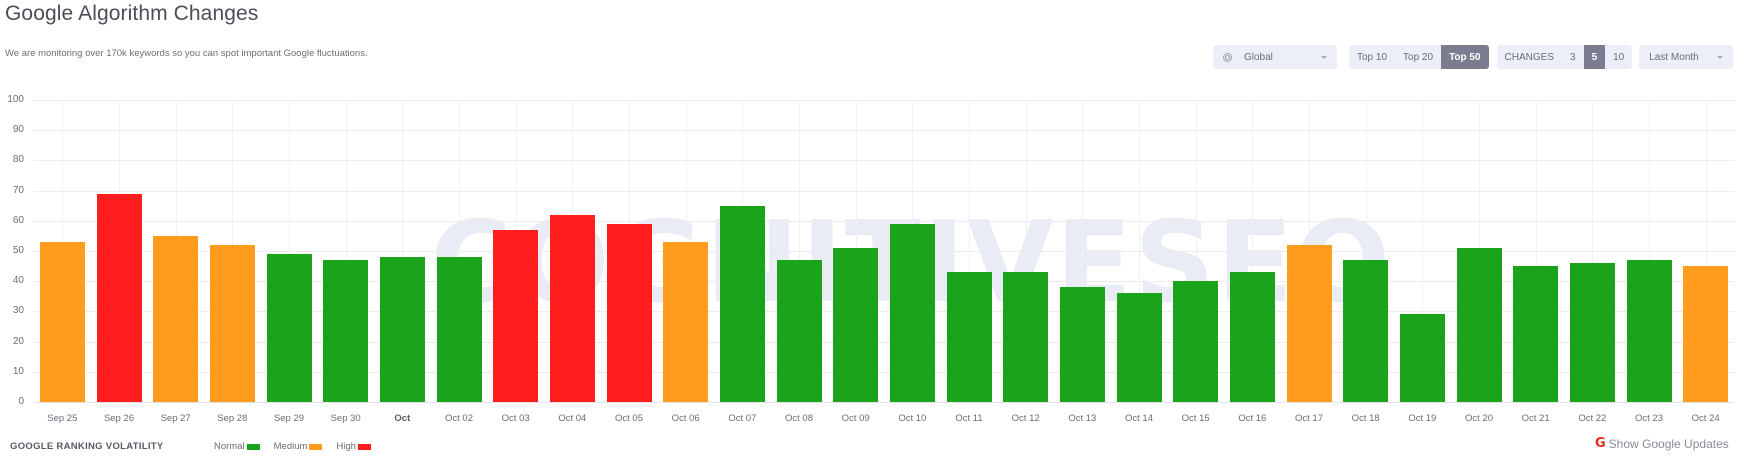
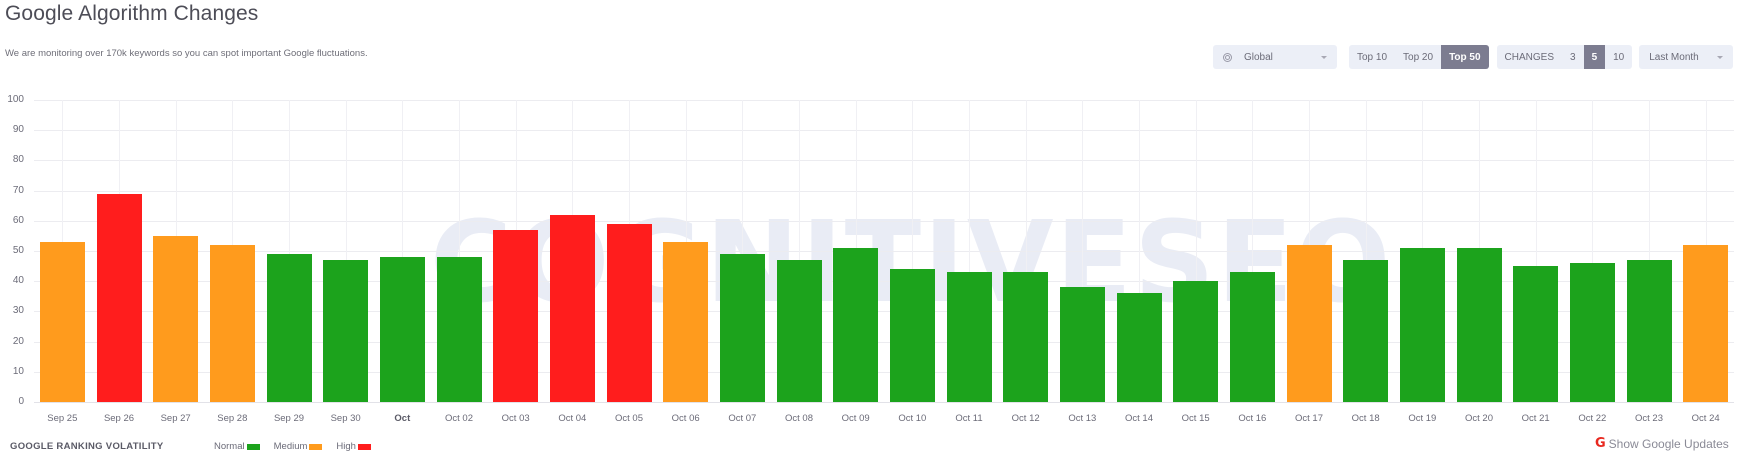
Oct 07: 65 -> 49
Oct 10: 59 -> 44
Oct 19: 29 -> 51
Oct 24: 45 -> 52
